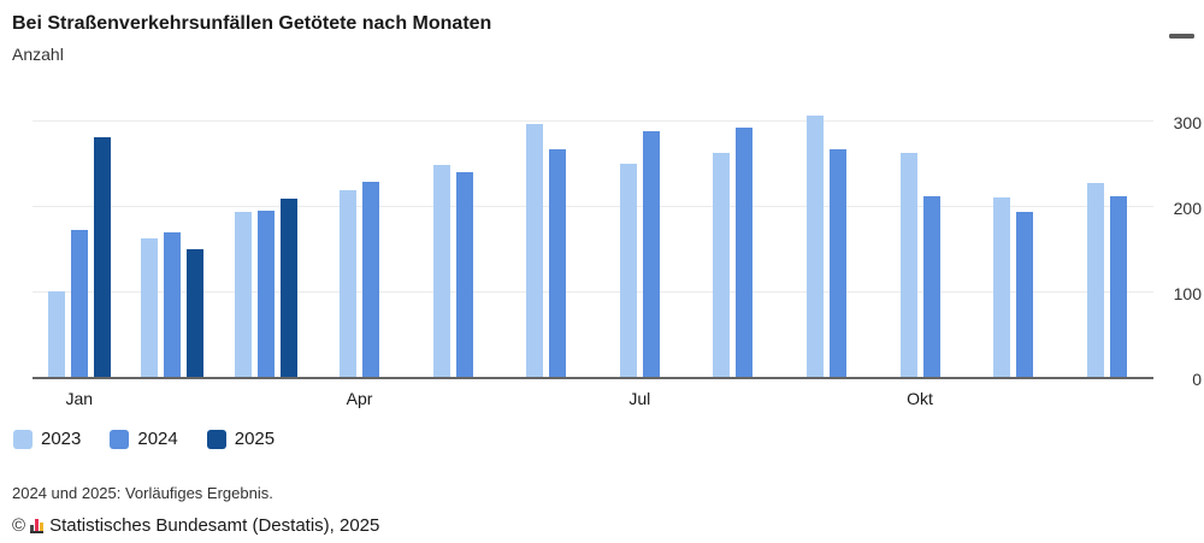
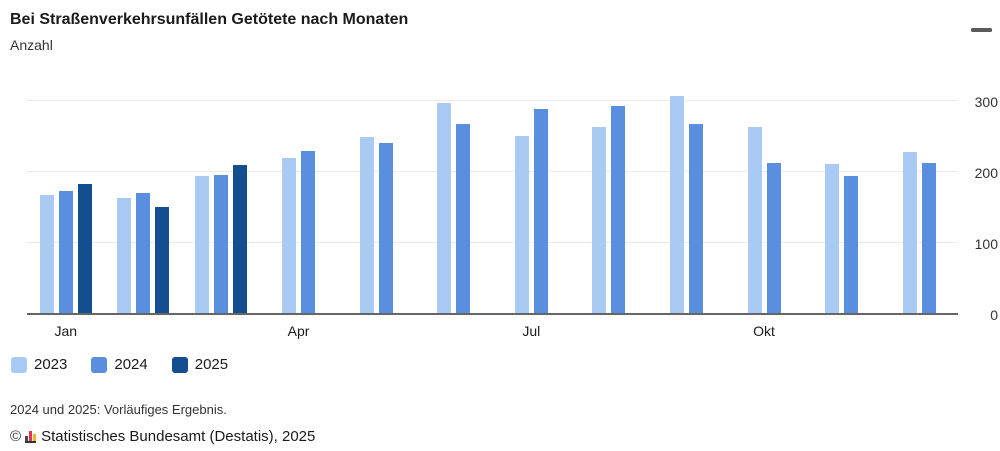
2023/Jan: 100 -> 170
2025/Jan: 280 -> 180
